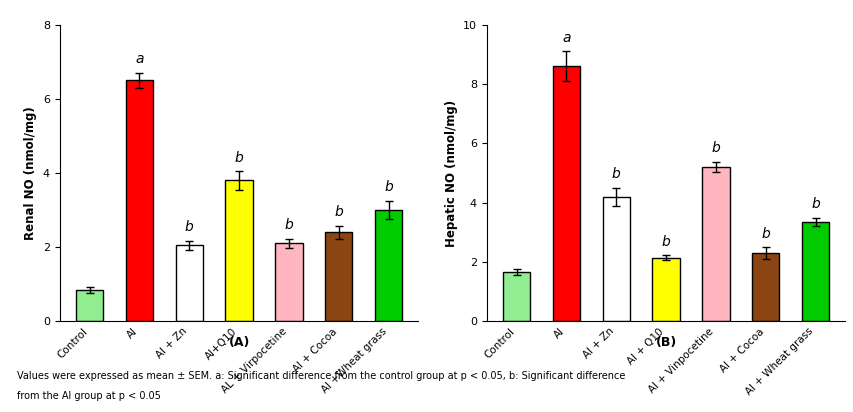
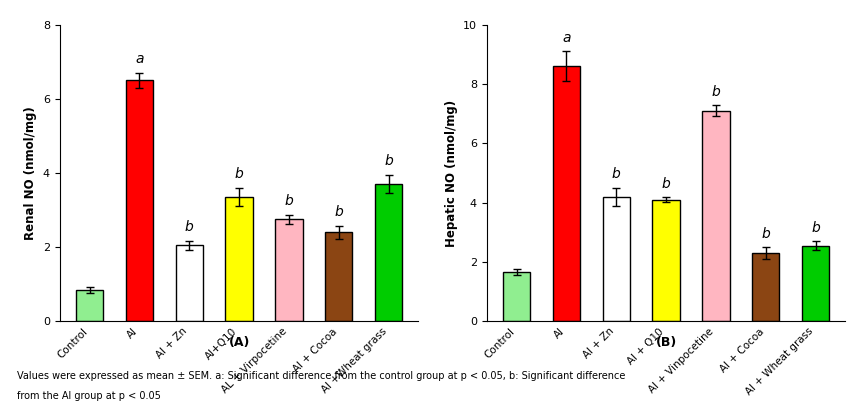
Al+Q10: 3.80 -> 3.35
AL + Virpocetine: 2.10 -> 2.75
Al +Wheat grass: 3.00 -> 3.70
Al + Q10: 2.15 -> 4.10
Al + Vinpocetine: 5.20 -> 7.10
Al + Wheat grass: 3.35 -> 2.55
